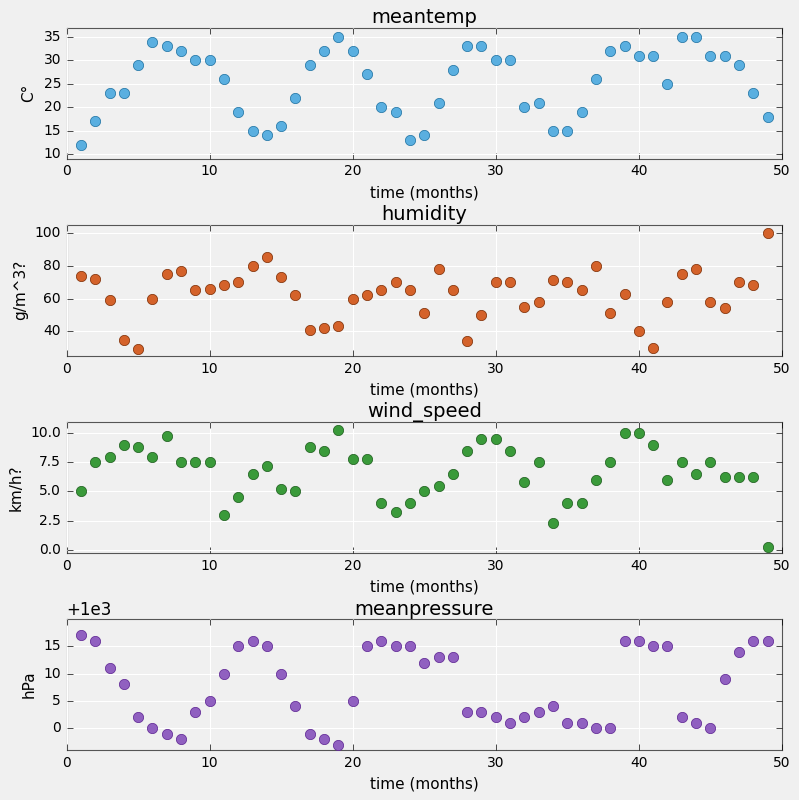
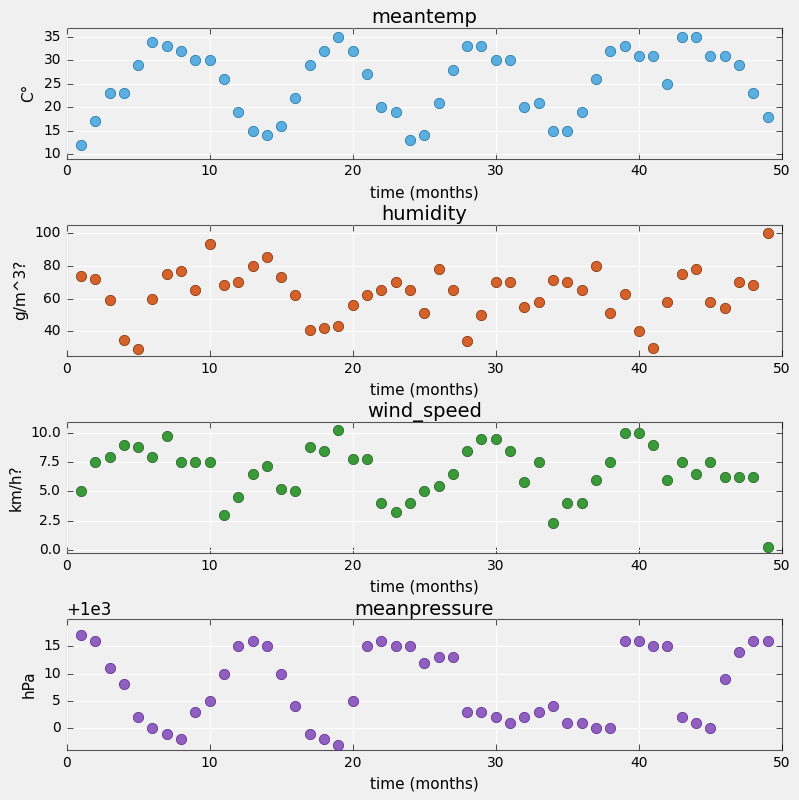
humidity/10: 66 -> 93
humidity/20: 60 -> 56
